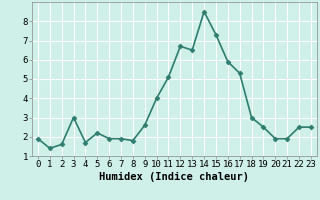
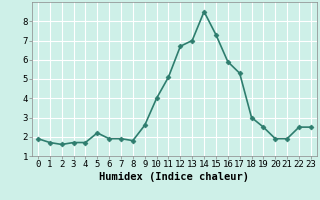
1: 1.4 -> 1.7
3: 3.0 -> 1.7
13: 6.5 -> 7.0
